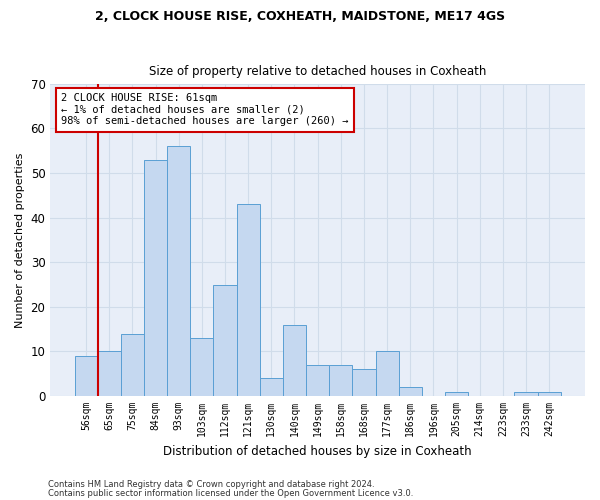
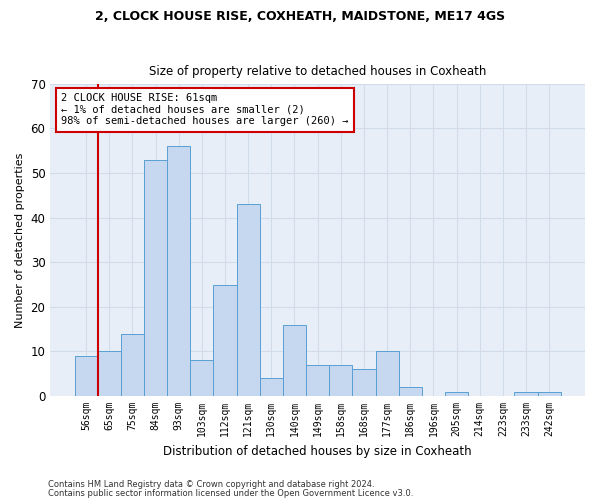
103sqm: 13 -> 8
